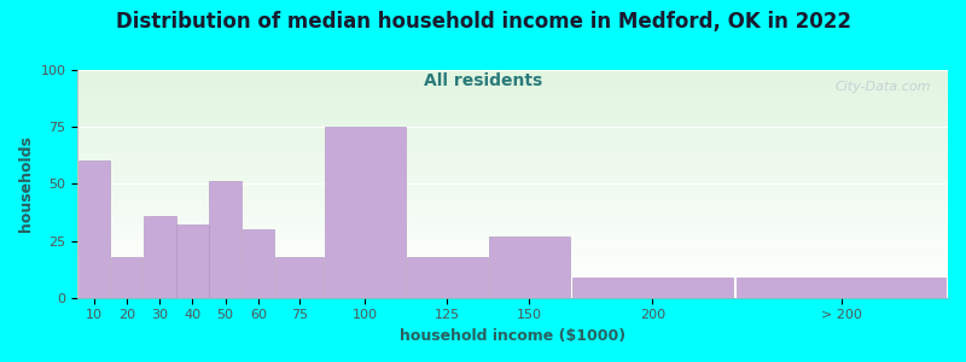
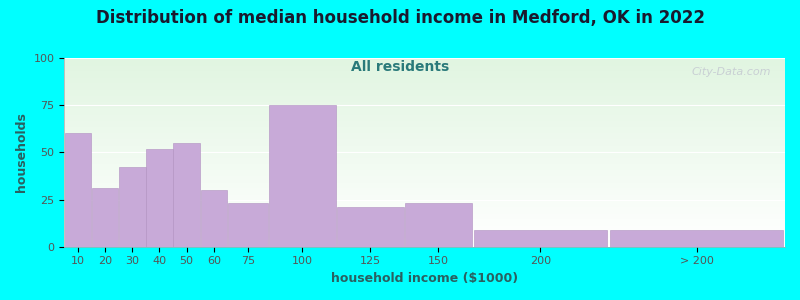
20: 18 -> 31
30: 36 -> 42
40: 32 -> 52
50: 51 -> 55
75: 18 -> 23
125: 18 -> 21
150: 27 -> 23
